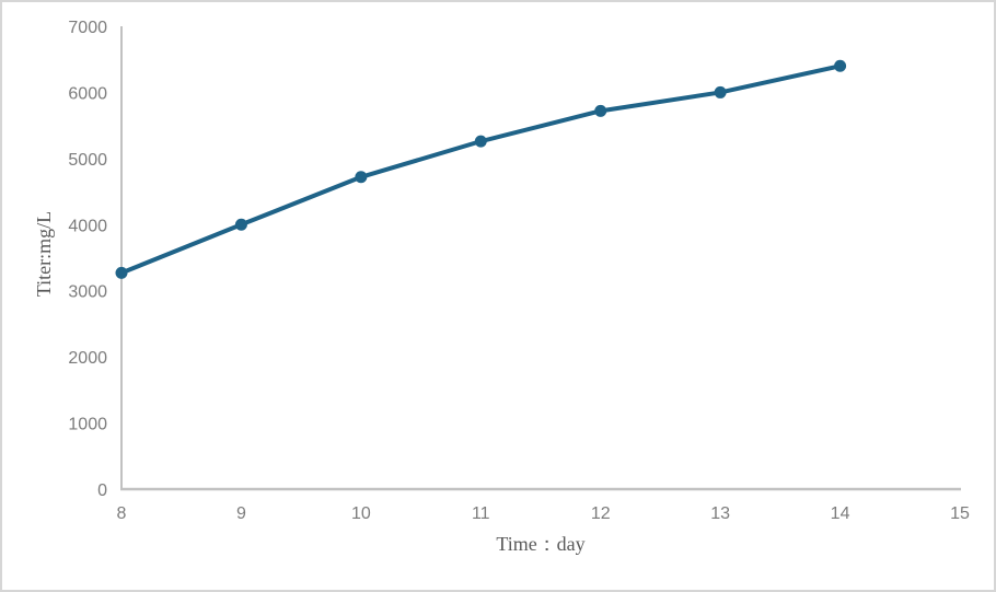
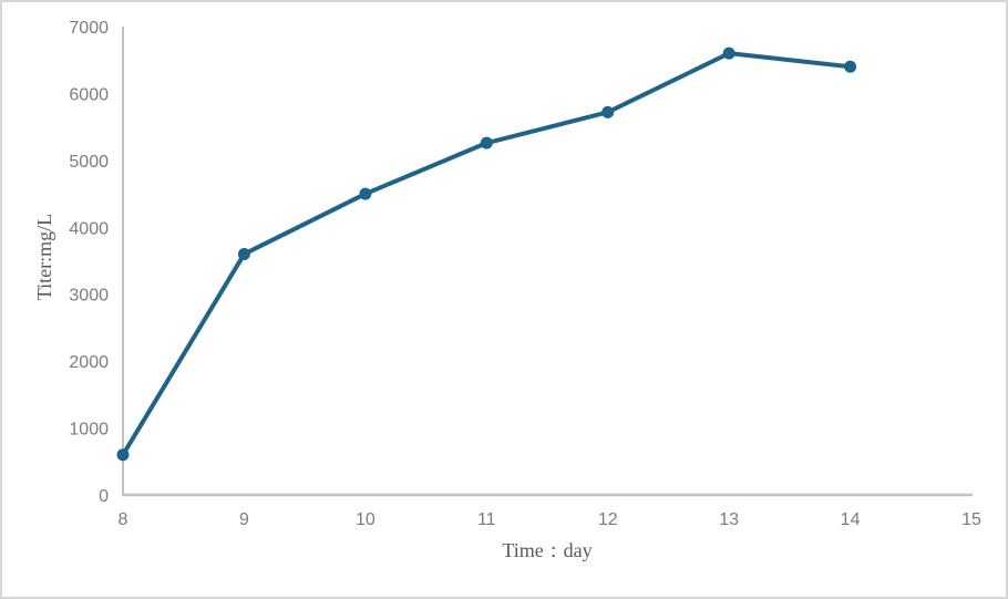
8: 3300 -> 600
9: 4000 -> 3600
10: 4700 -> 4500
13: 6000 -> 6600
